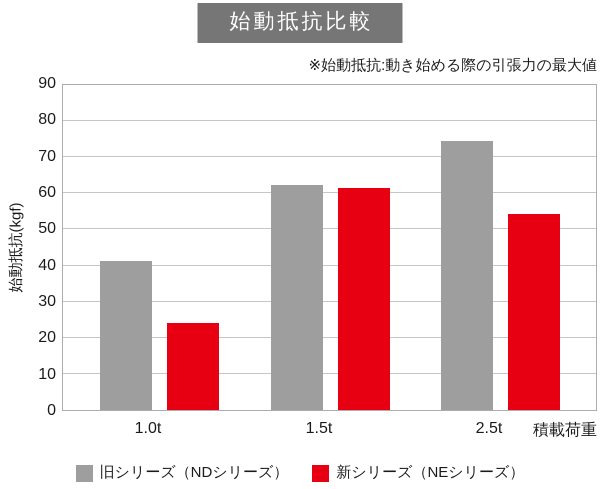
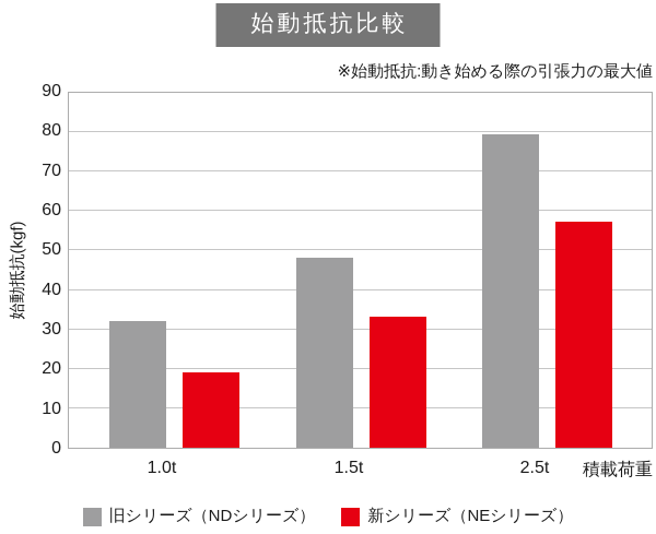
旧シリーズ（NDシリーズ）/1.0t: 41 -> 32
新シリーズ（NEシリーズ）/1.0t: 24 -> 19
旧シリーズ（NDシリーズ）/1.5t: 62 -> 48
新シリーズ（NEシリーズ）/1.5t: 61 -> 33
旧シリーズ（NDシリーズ）/2.5t: 74 -> 79
新シリーズ（NEシリーズ）/2.5t: 54 -> 57
